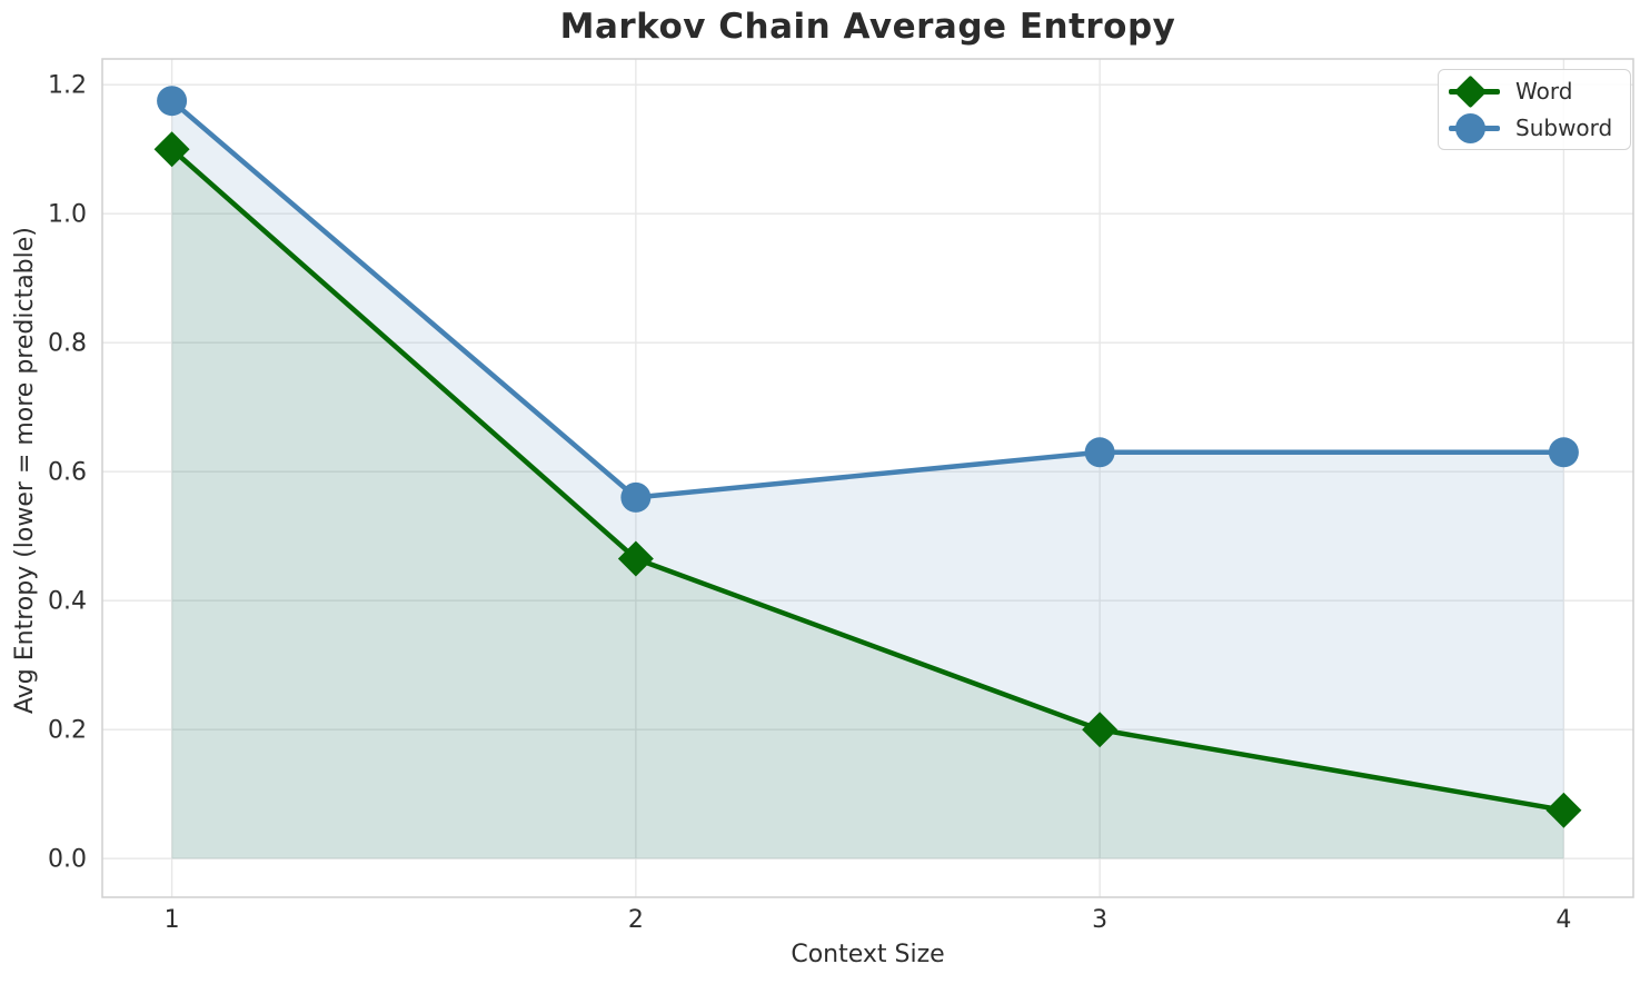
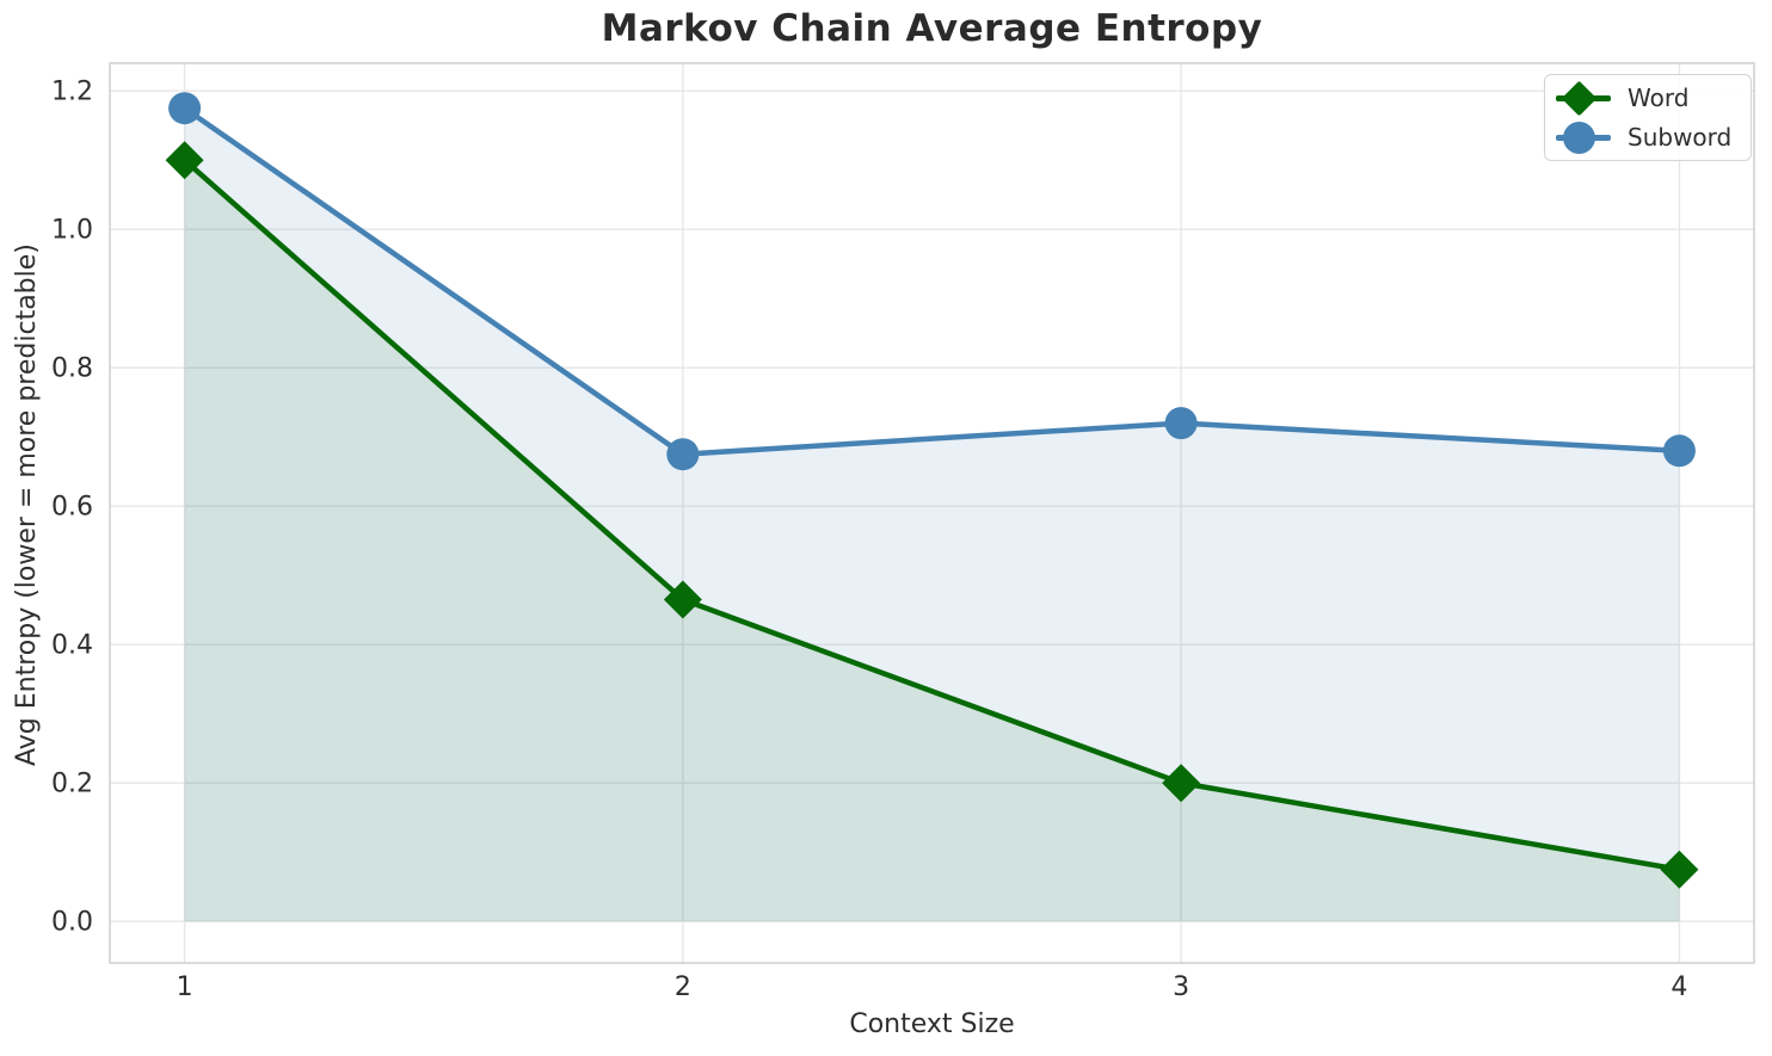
Subword/2: 0.56 -> 0.68
Subword/3: 0.63 -> 0.72
Subword/4: 0.63 -> 0.68
